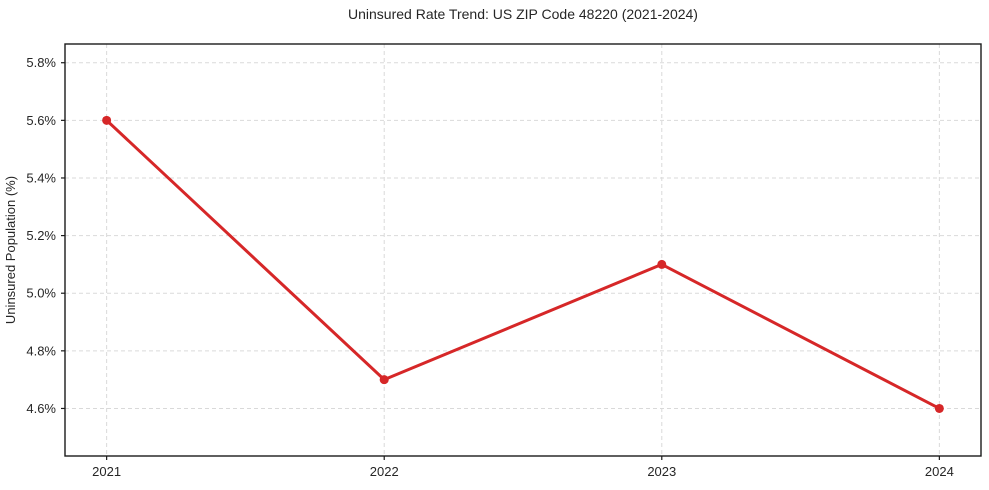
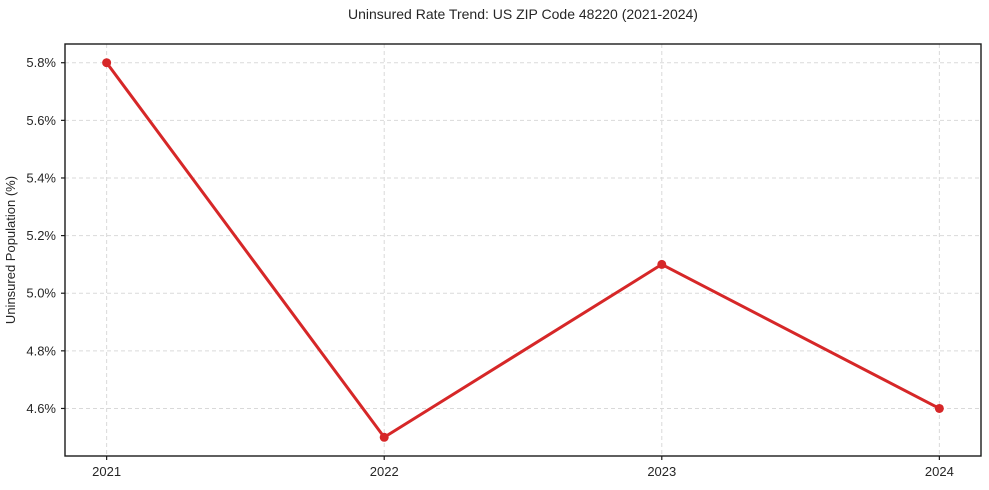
2021: 5.6% -> 5.8%
2022: 4.7% -> 4.5%
